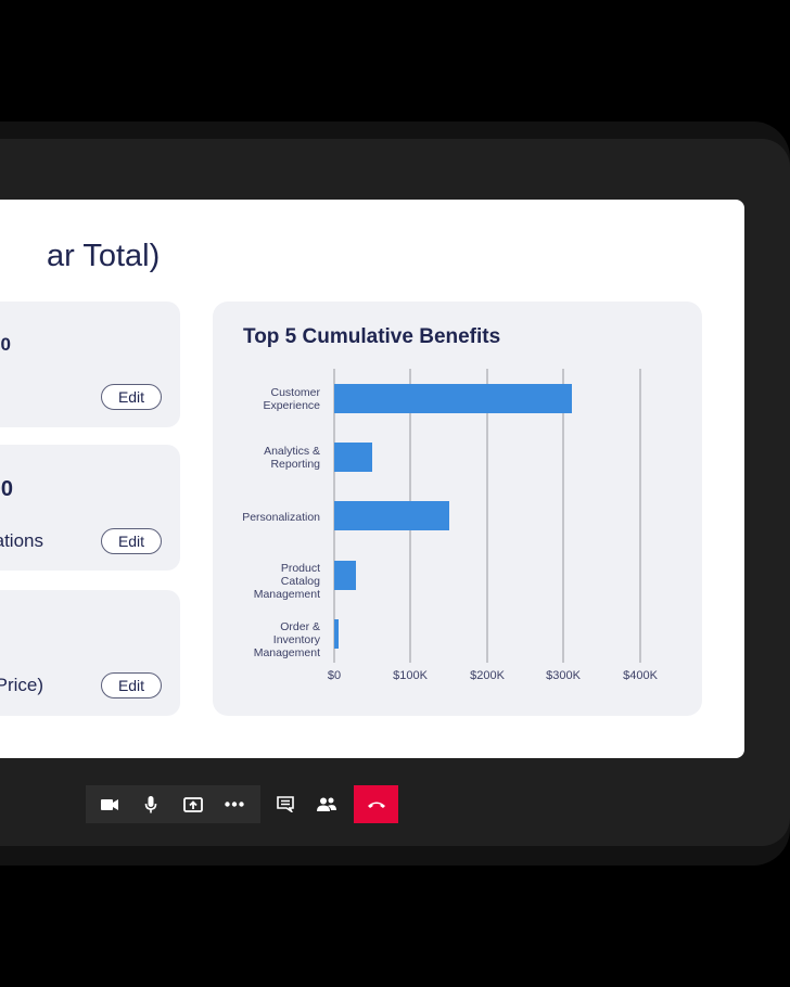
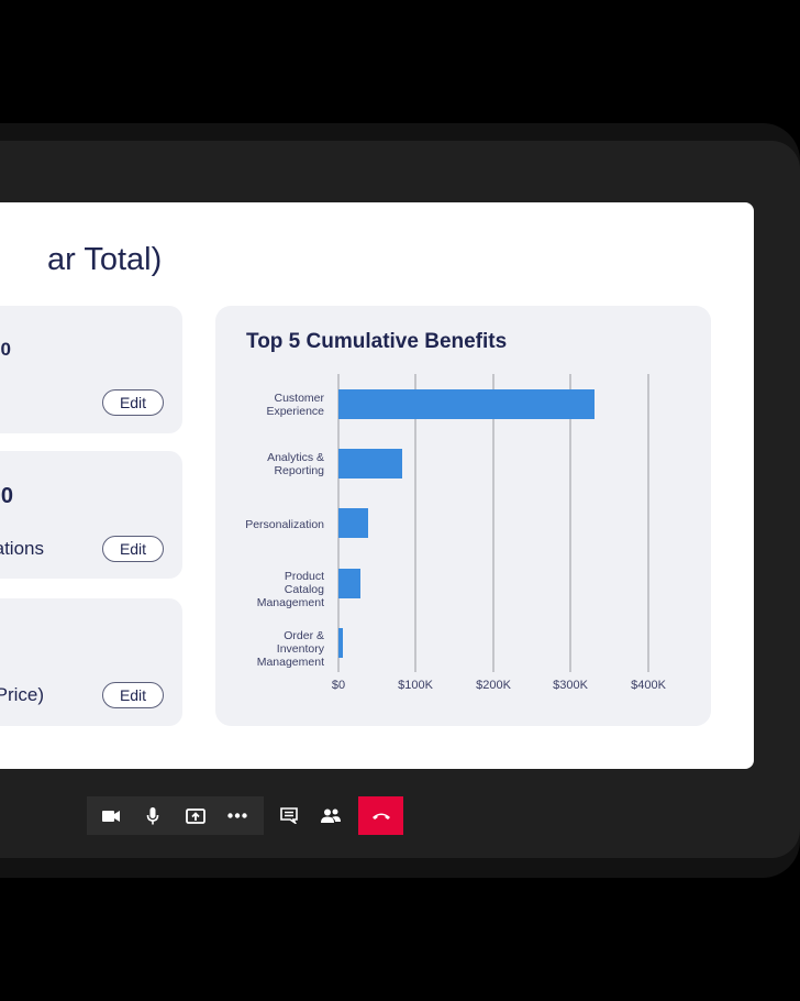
Customer Experience: $310K -> $330K
Analytics & Reporting: $50K -> $80K
Personalization: $150K -> $40K
